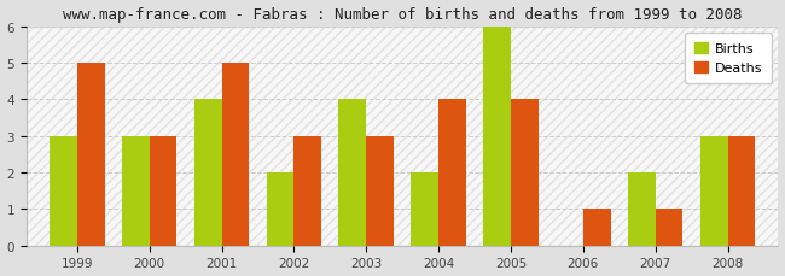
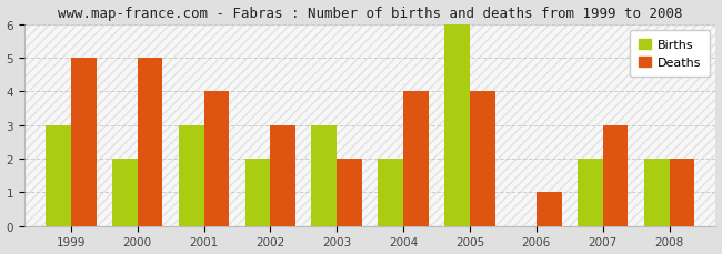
Births/2000: 3 -> 2
Deaths/2000: 3 -> 5
Births/2001: 4 -> 3
Deaths/2001: 5 -> 4
Births/2003: 4 -> 3
Deaths/2003: 3 -> 2
Deaths/2007: 1 -> 3
Births/2008: 3 -> 2
Deaths/2008: 3 -> 2
